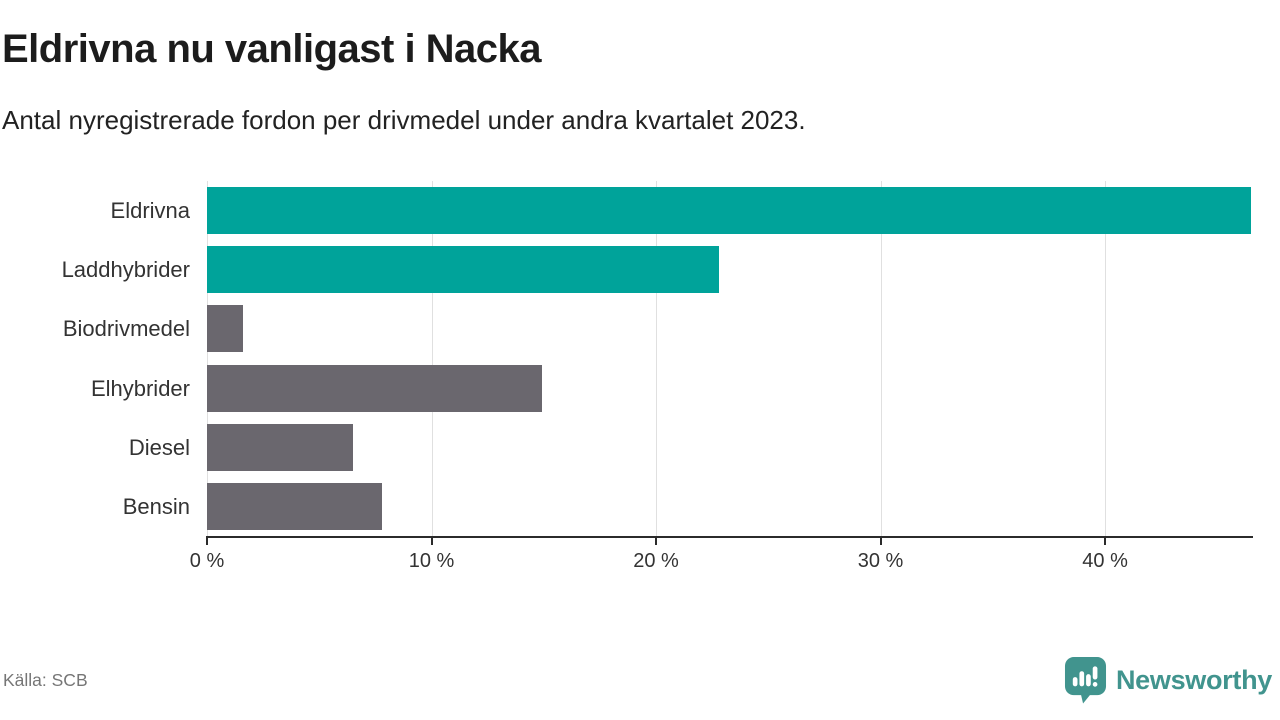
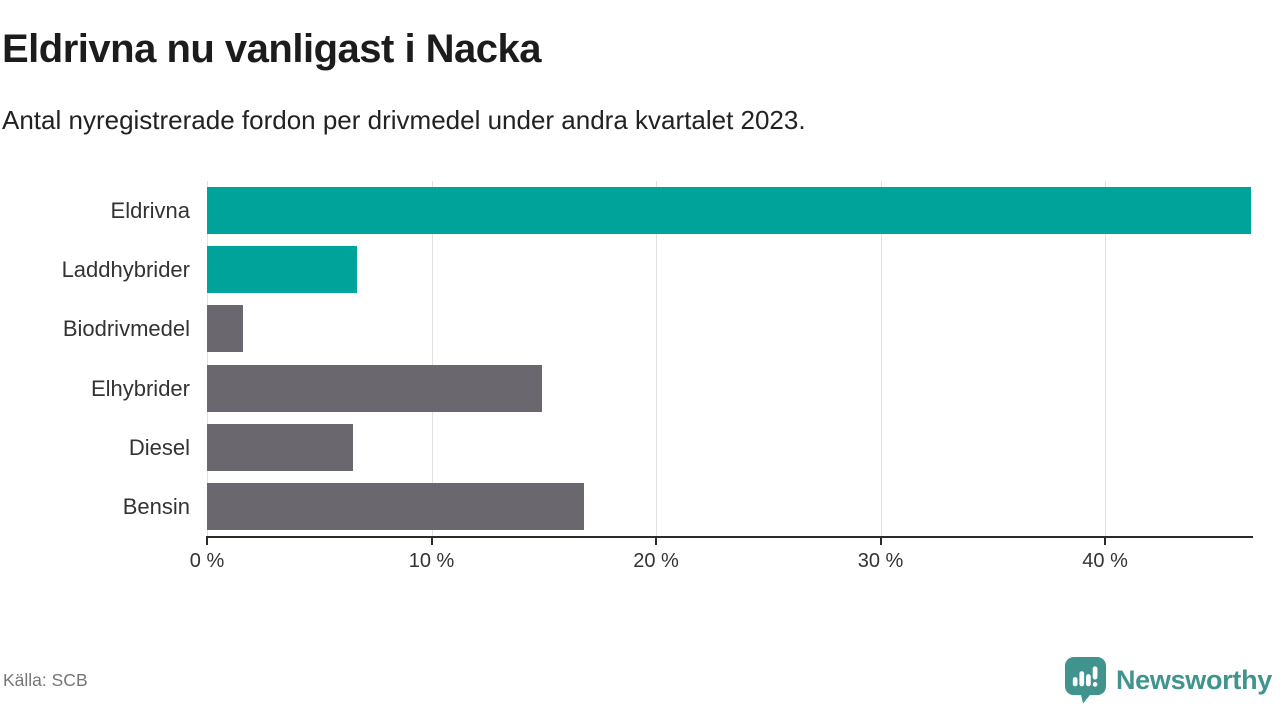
Laddhybrider: 22.8% -> 6.7%
Bensin: 7.8% -> 16.8%
